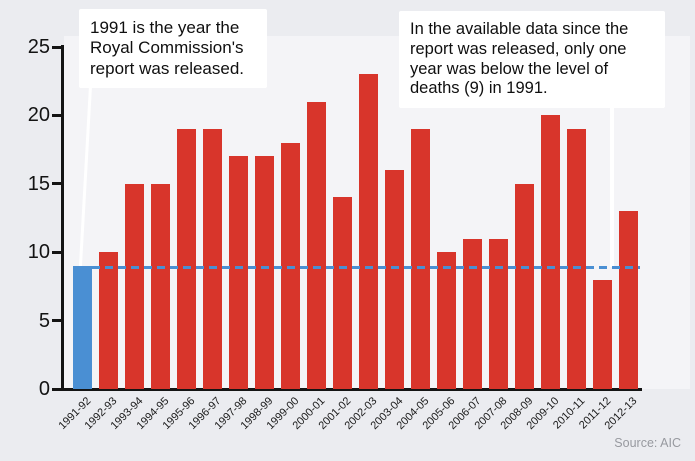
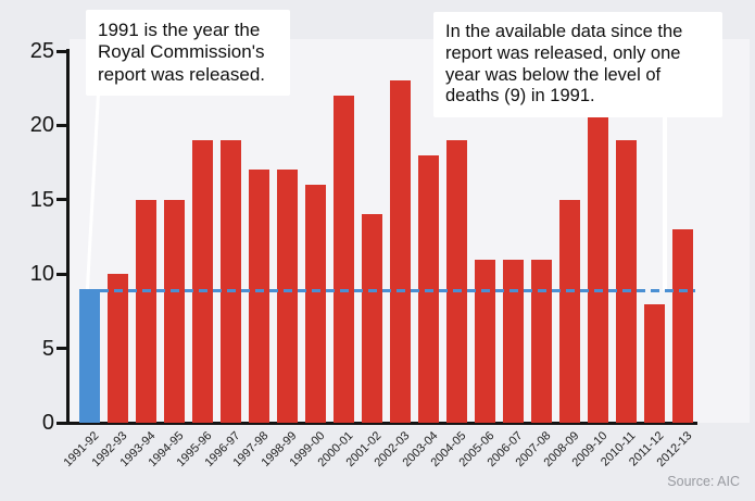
1999-00: 18 -> 16
2000-01: 21 -> 22
2003-04: 16 -> 18
2005-06: 10 -> 11
2009-10: 20 -> 22
